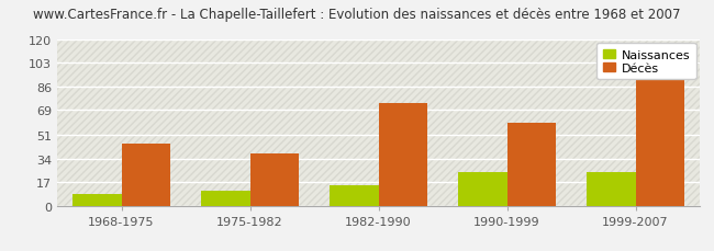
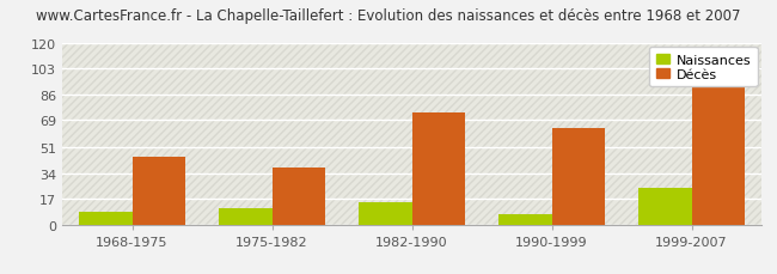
Naissances/1990-1999: 24 -> 7
Décès/1990-1999: 60 -> 64
